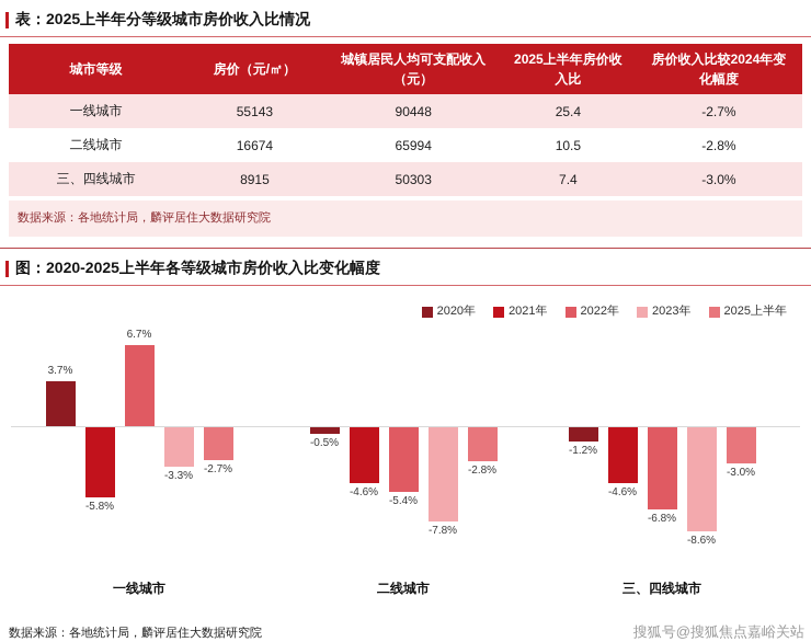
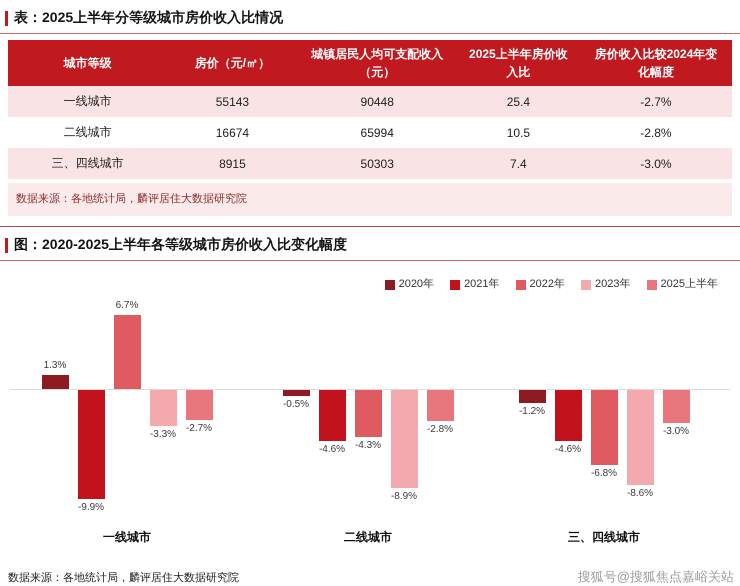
2020年/一线城市: 3.7% -> 1.3%
2021年/一线城市: -5.8% -> -9.9%
2022年/二线城市: -5.4% -> -4.3%
2023年/二线城市: -7.8% -> -8.9%
